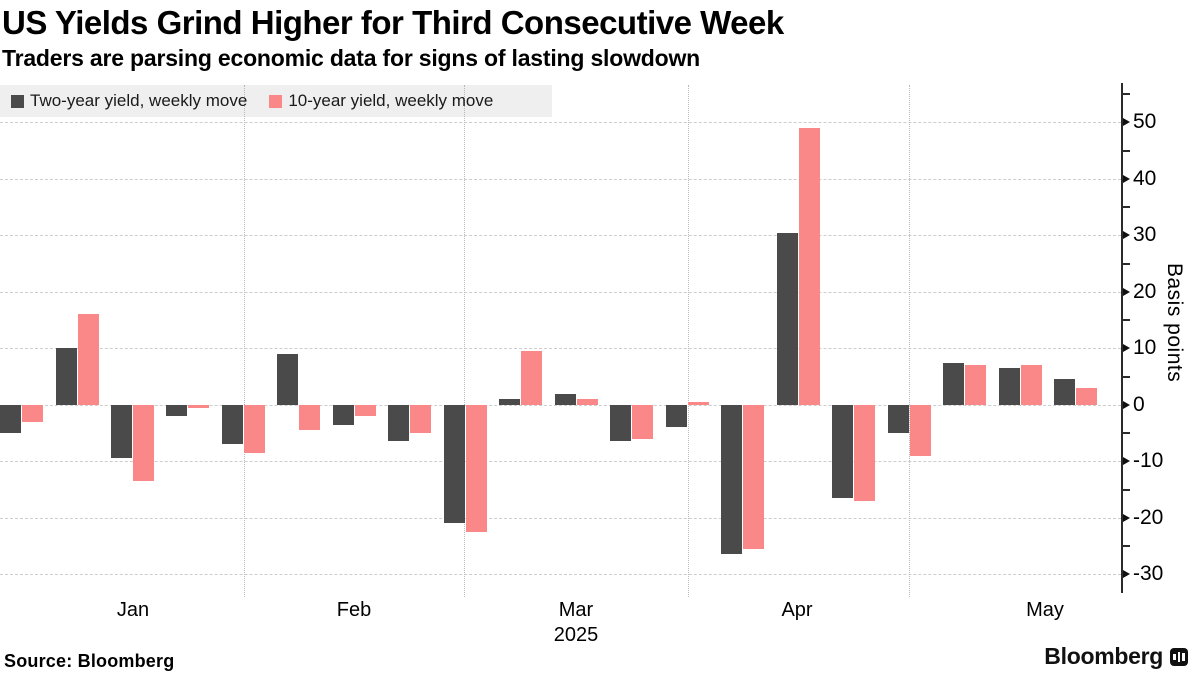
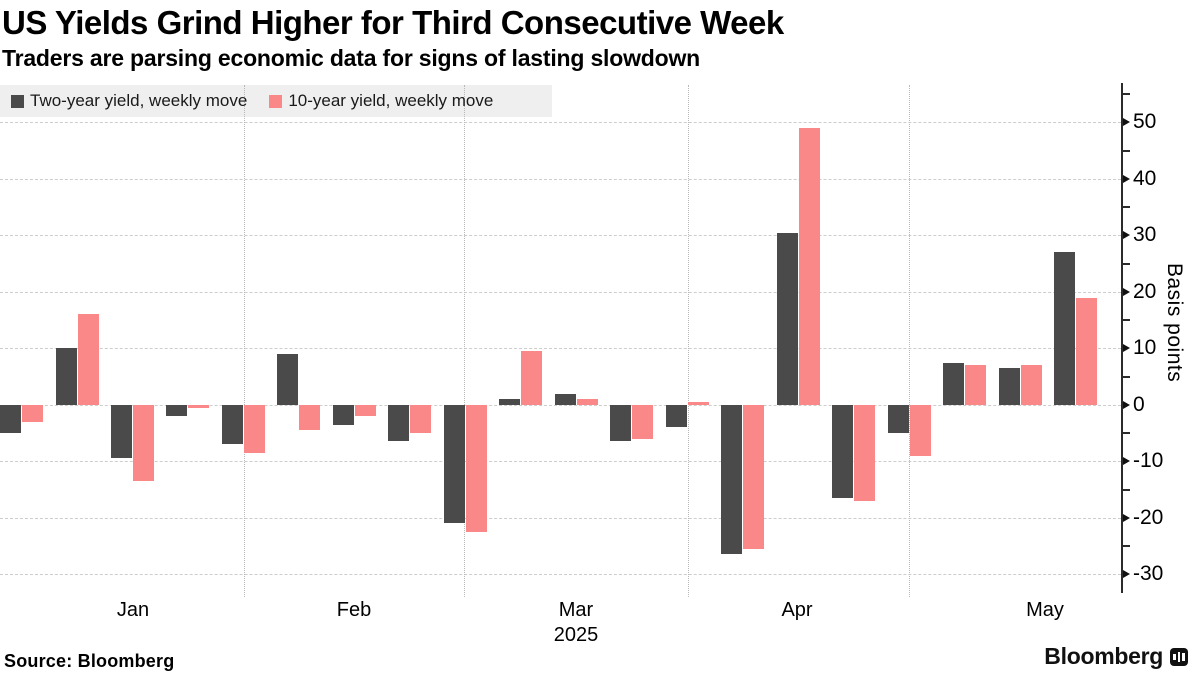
Two-year yield, weekly move/20: 4 -> 27
10-year yield, weekly move/20: 3 -> 19
